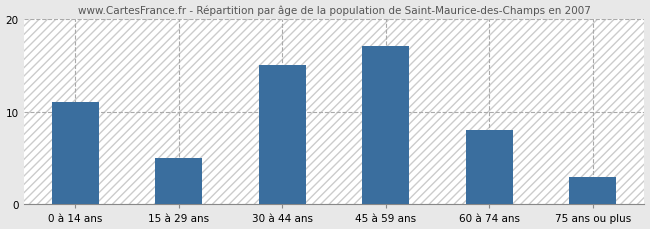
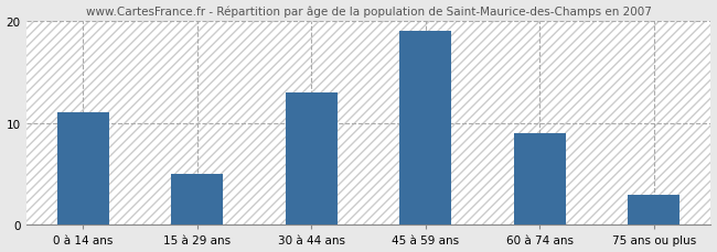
30 à 44 ans: 15 -> 13
45 à 59 ans: 17 -> 19
60 à 74 ans: 8 -> 9
